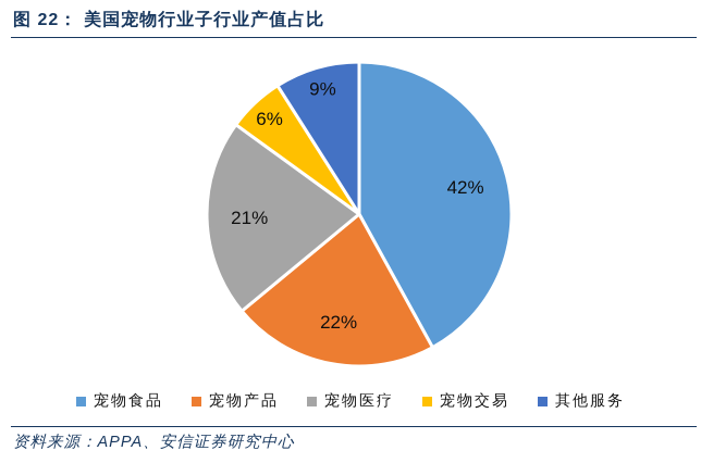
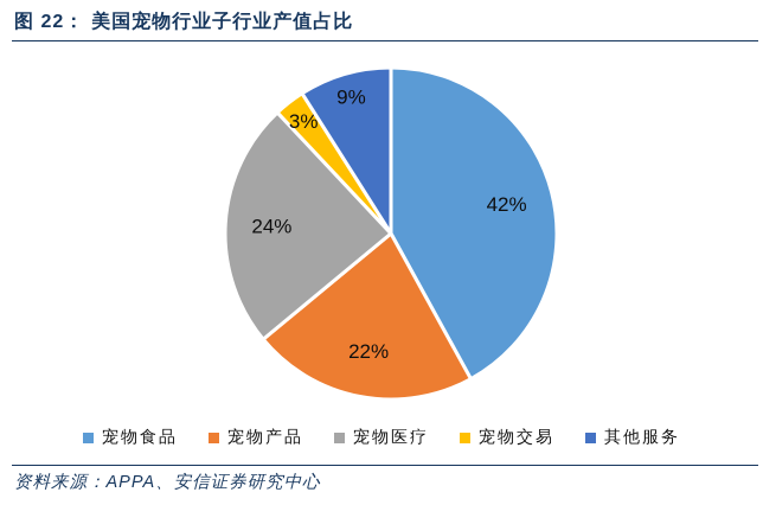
宠物医疗: 21% -> 24%
宠物交易: 6% -> 3%
